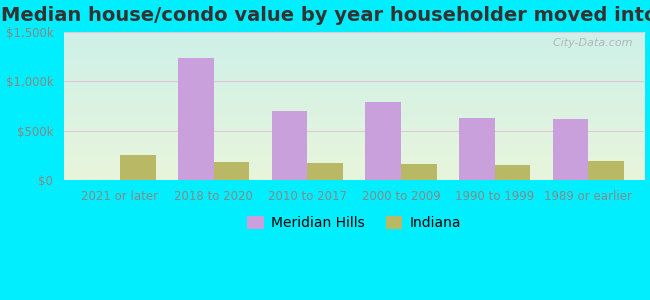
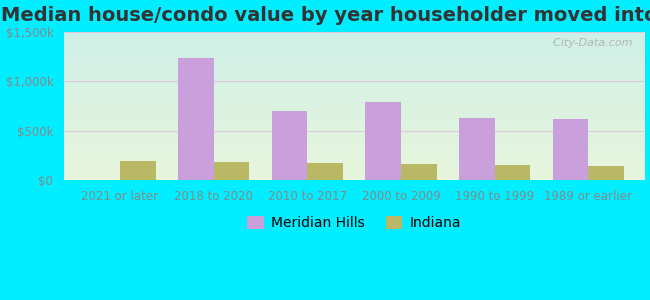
Indiana/2021 or later: $260k -> $200k
Indiana/1989 or earlier: $200k -> $140k
